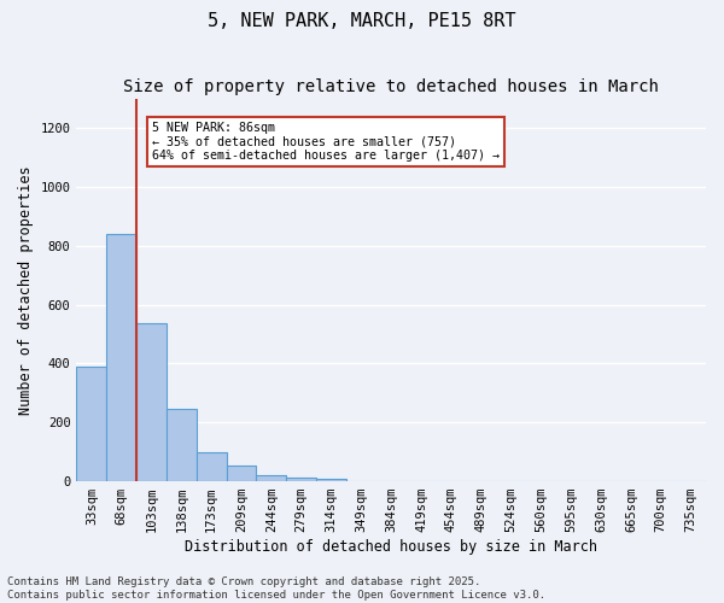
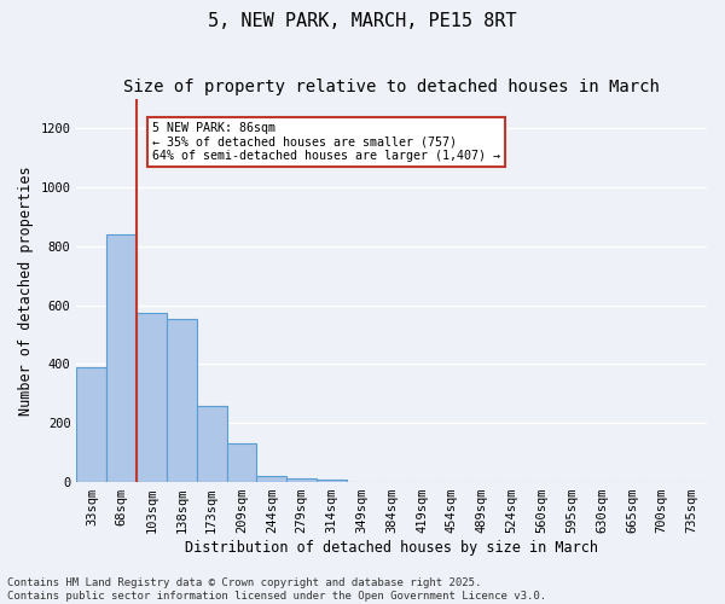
103sqm: 535 -> 575
138sqm: 246 -> 555
173sqm: 100 -> 260
209sqm: 55 -> 130
